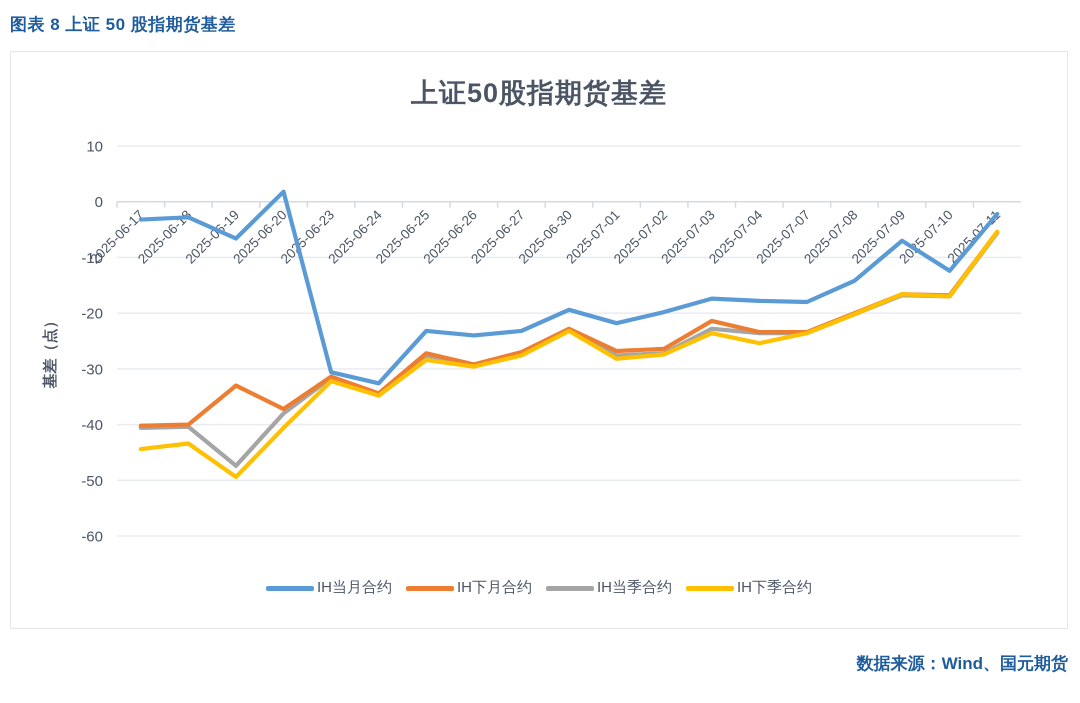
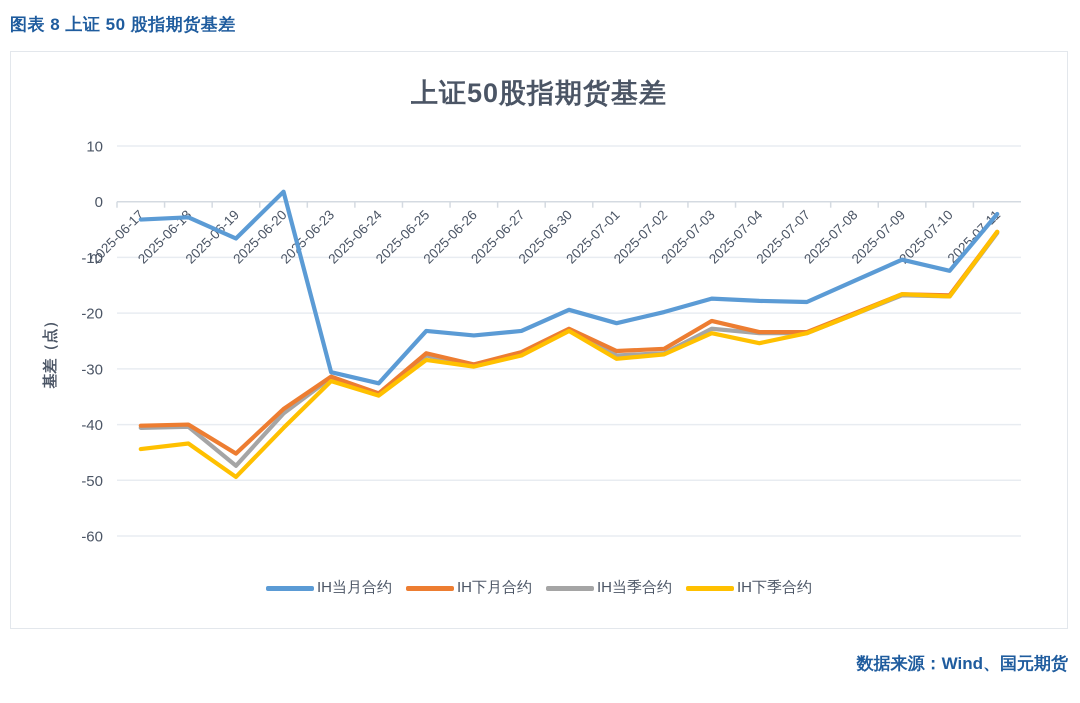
IH下月合约/2025-06-19: -33 -> -45
IH当月合约/2025-07-09: -7 -> -10
